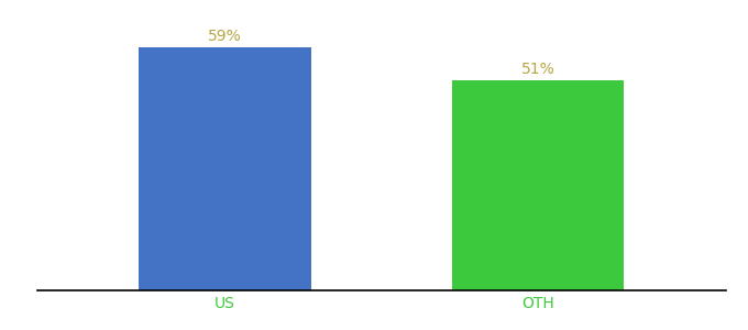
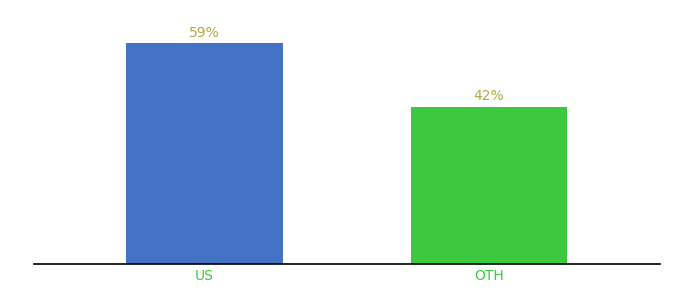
OTH: 51% -> 42%
